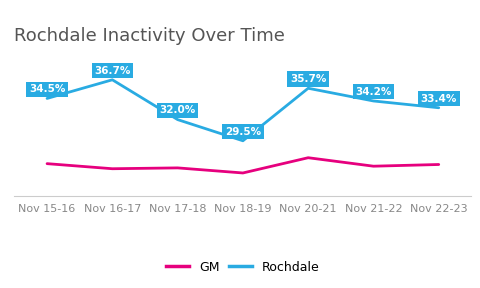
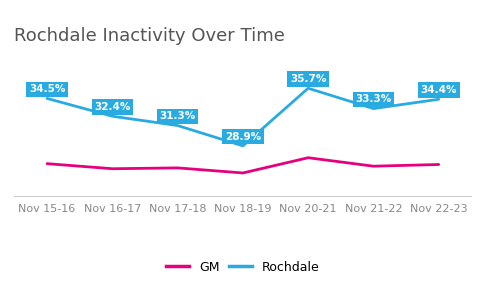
Rochdale/Nov 16-17: 36.7% -> 32.4%
Rochdale/Nov 17-18: 32.0% -> 31.3%
Rochdale/Nov 18-19: 29.5% -> 28.9%
Rochdale/Nov 21-22: 34.2% -> 33.3%
Rochdale/Nov 22-23: 33.4% -> 34.4%
